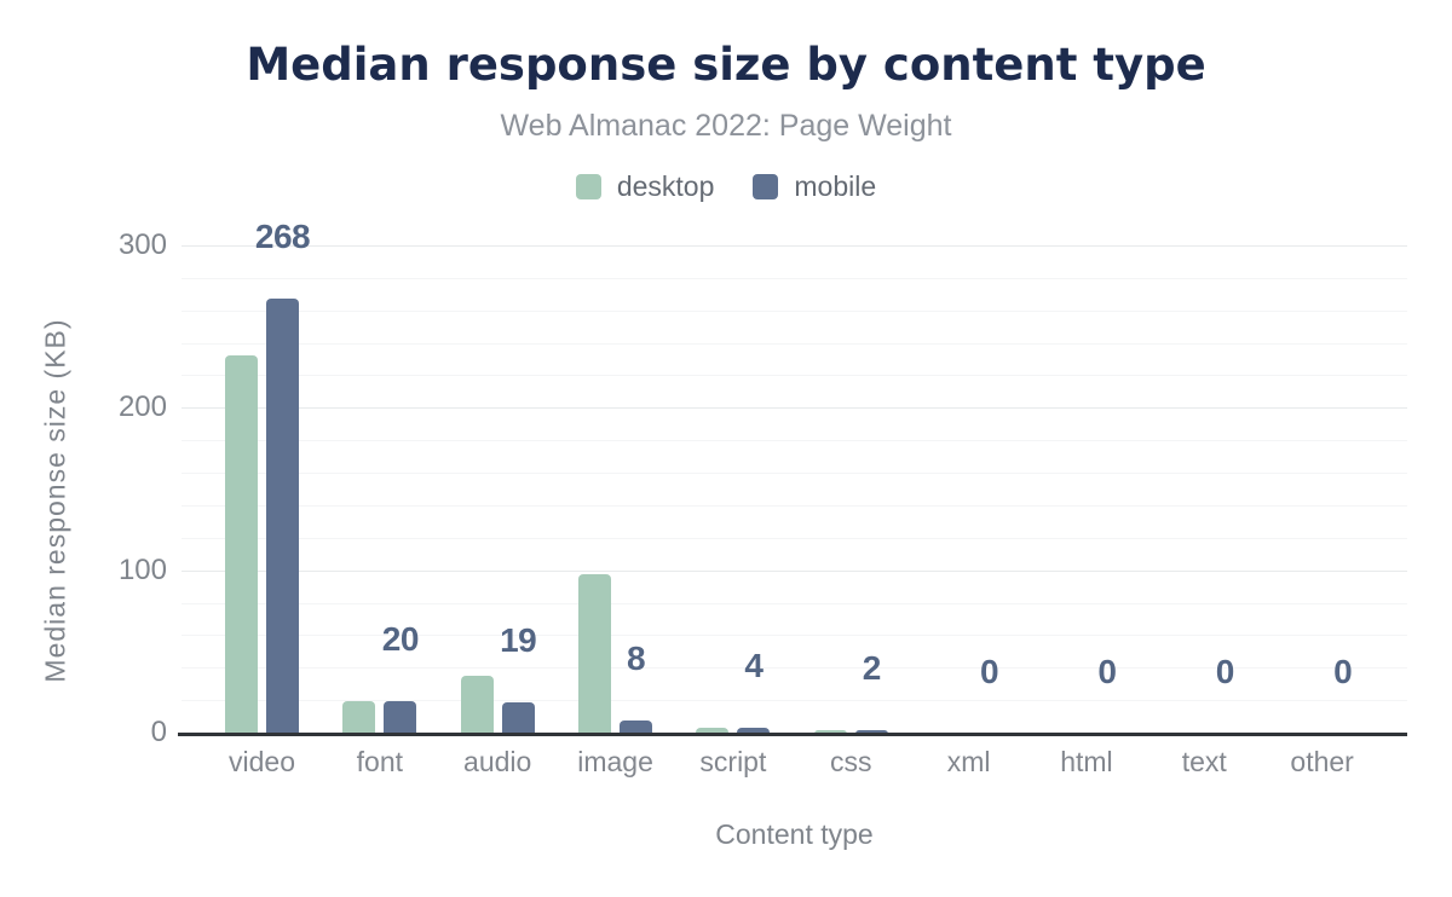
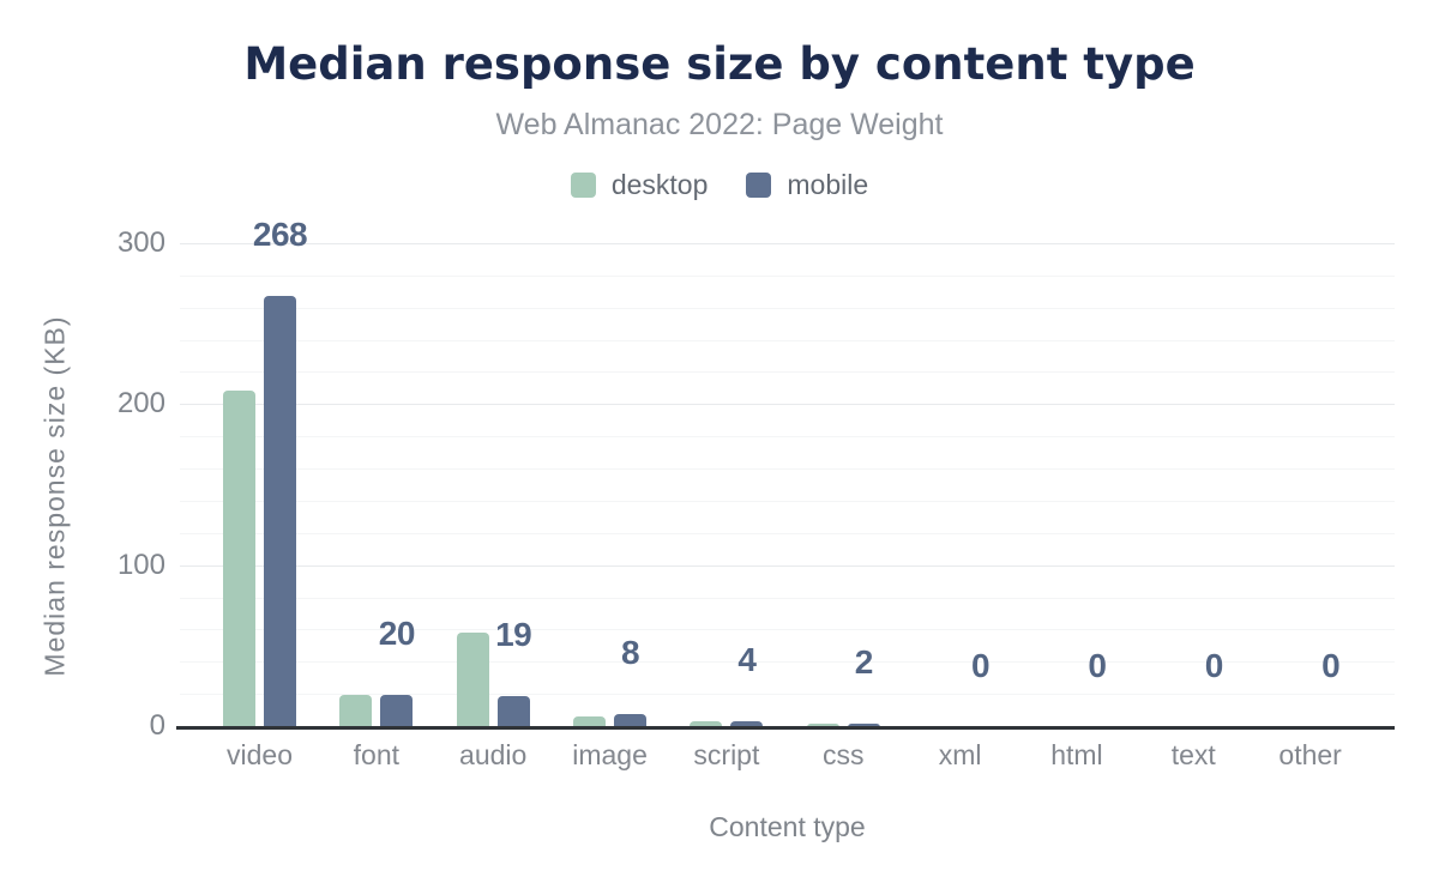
desktop/video: 233 -> 209
desktop/audio: 36 -> 59
desktop/image: 98 -> 7
